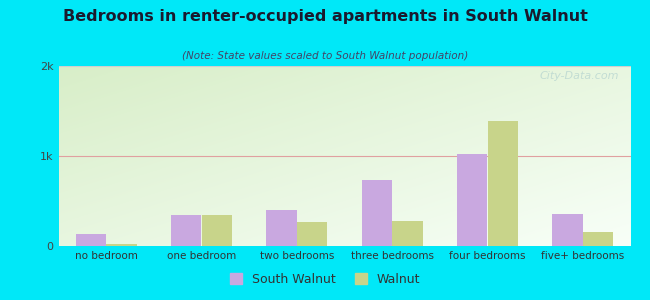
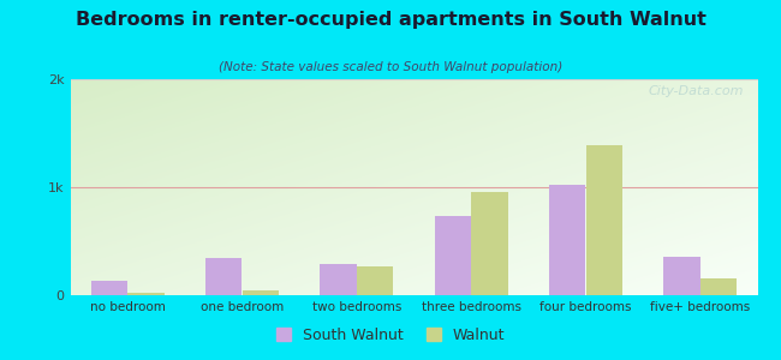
Walnut/one bedroom: 0.34k -> 0.05k
South Walnut/two bedrooms: 0.40k -> 0.29k
Walnut/three bedrooms: 0.28k -> 0.96k
